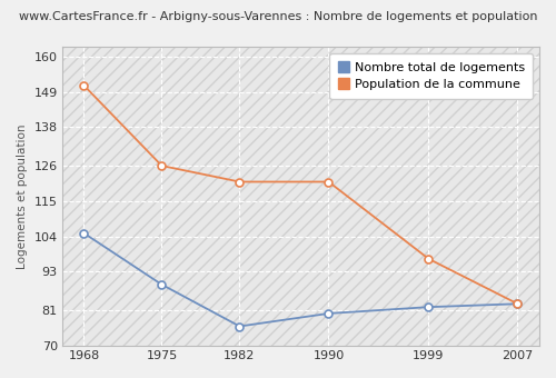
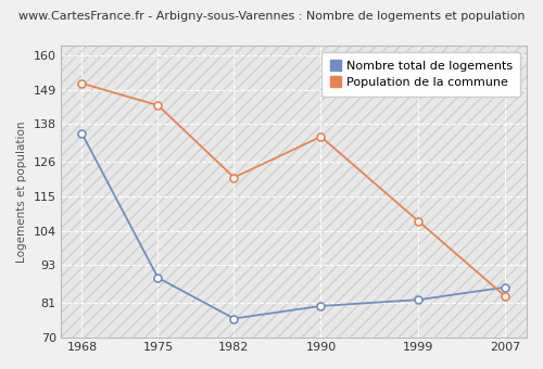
Nombre total de logements/1968: 105 -> 135
Population de la commune/1975: 126 -> 144
Population de la commune/1990: 121 -> 134
Population de la commune/1999: 97 -> 107
Nombre total de logements/2007: 83 -> 86
